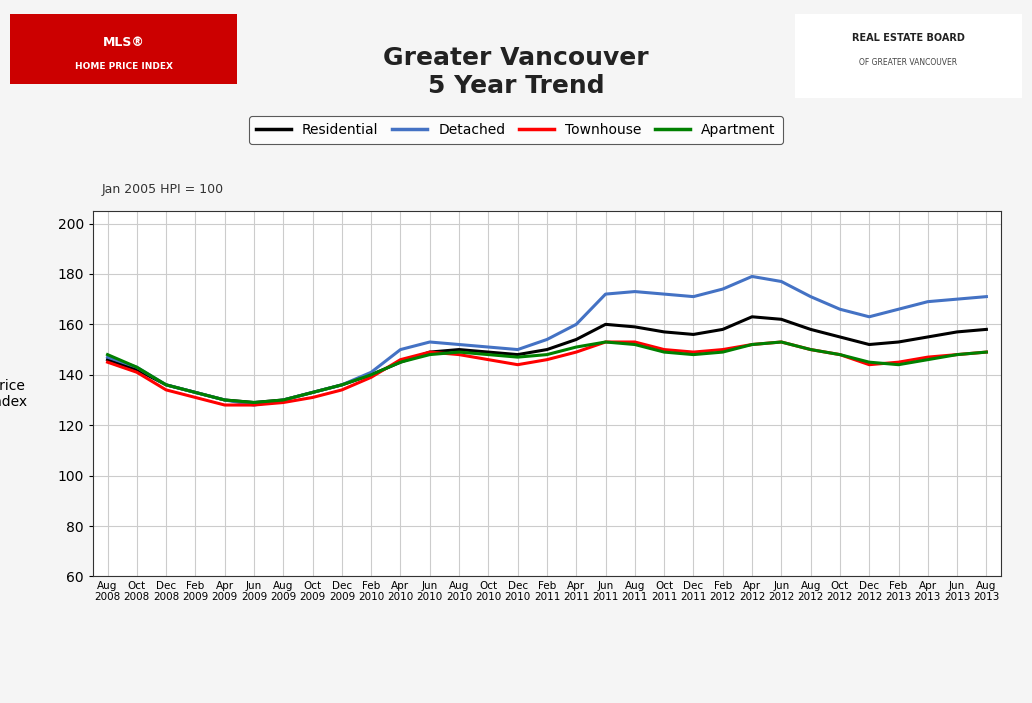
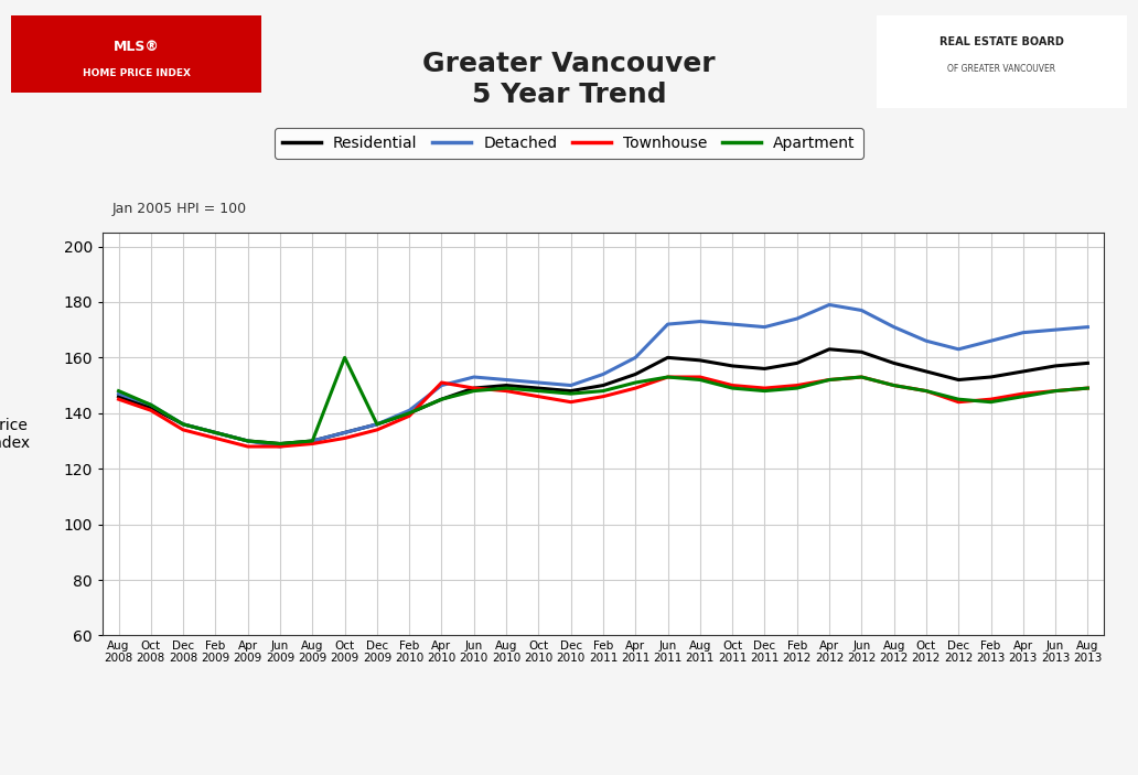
Apartment/Oct 2009: 133 -> 160
Townhouse/Apr 2010: 146 -> 151
